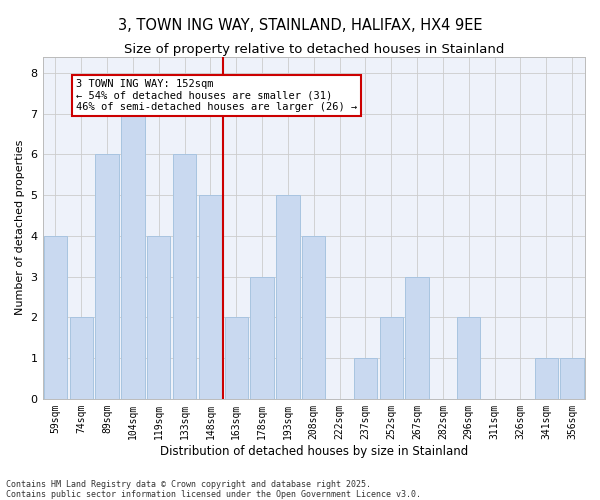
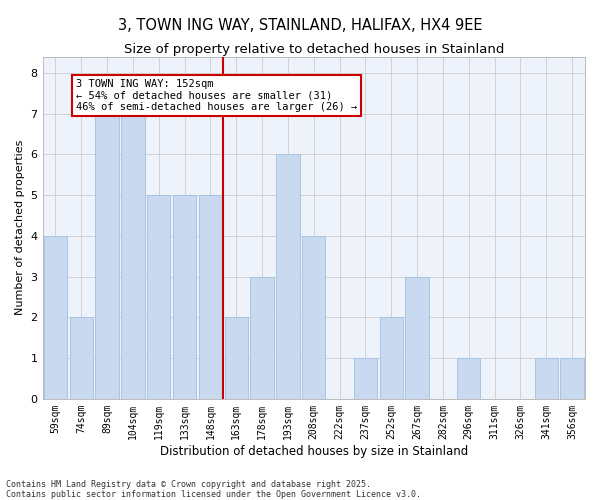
89sqm: 6 -> 7
119sqm: 4 -> 5
133sqm: 6 -> 5
193sqm: 5 -> 6
296sqm: 2 -> 1
